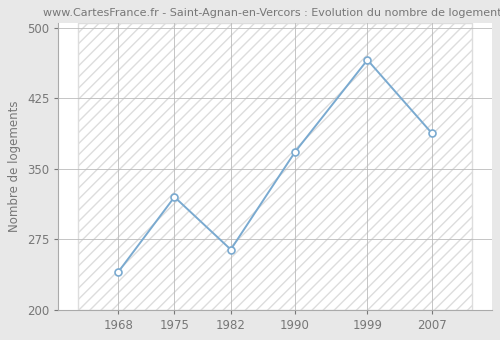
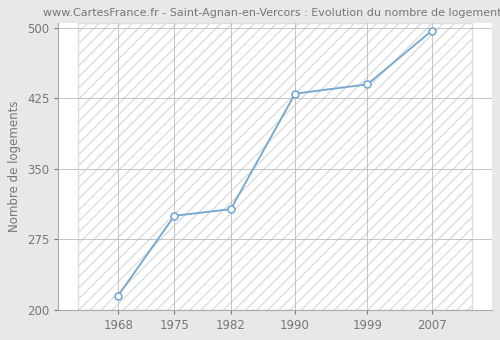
1968: 240 -> 215
1975: 320 -> 300
1982: 264 -> 307
1990: 368 -> 430
1999: 466 -> 440
2007: 388 -> 497
